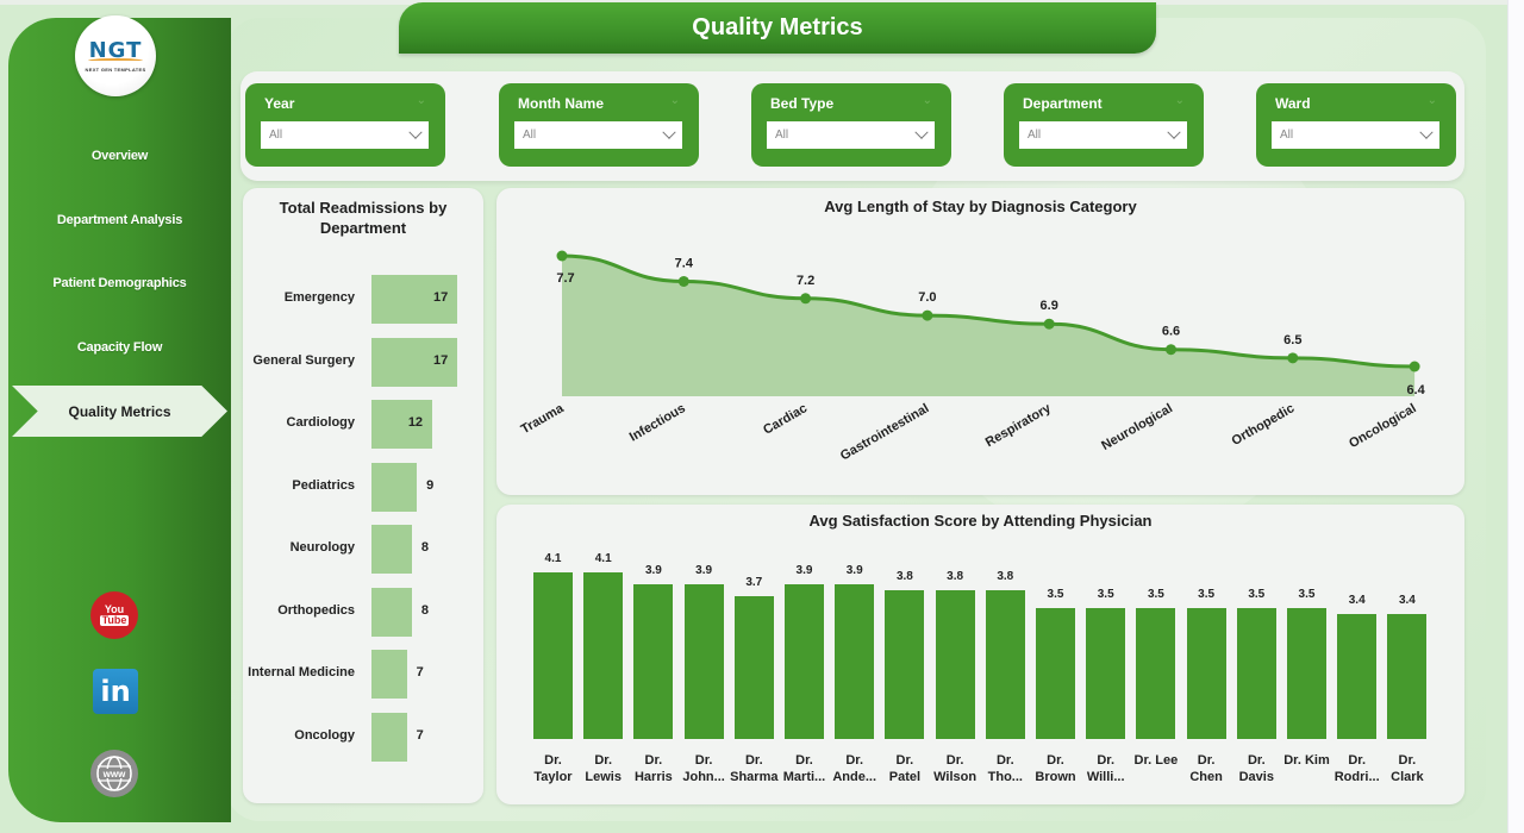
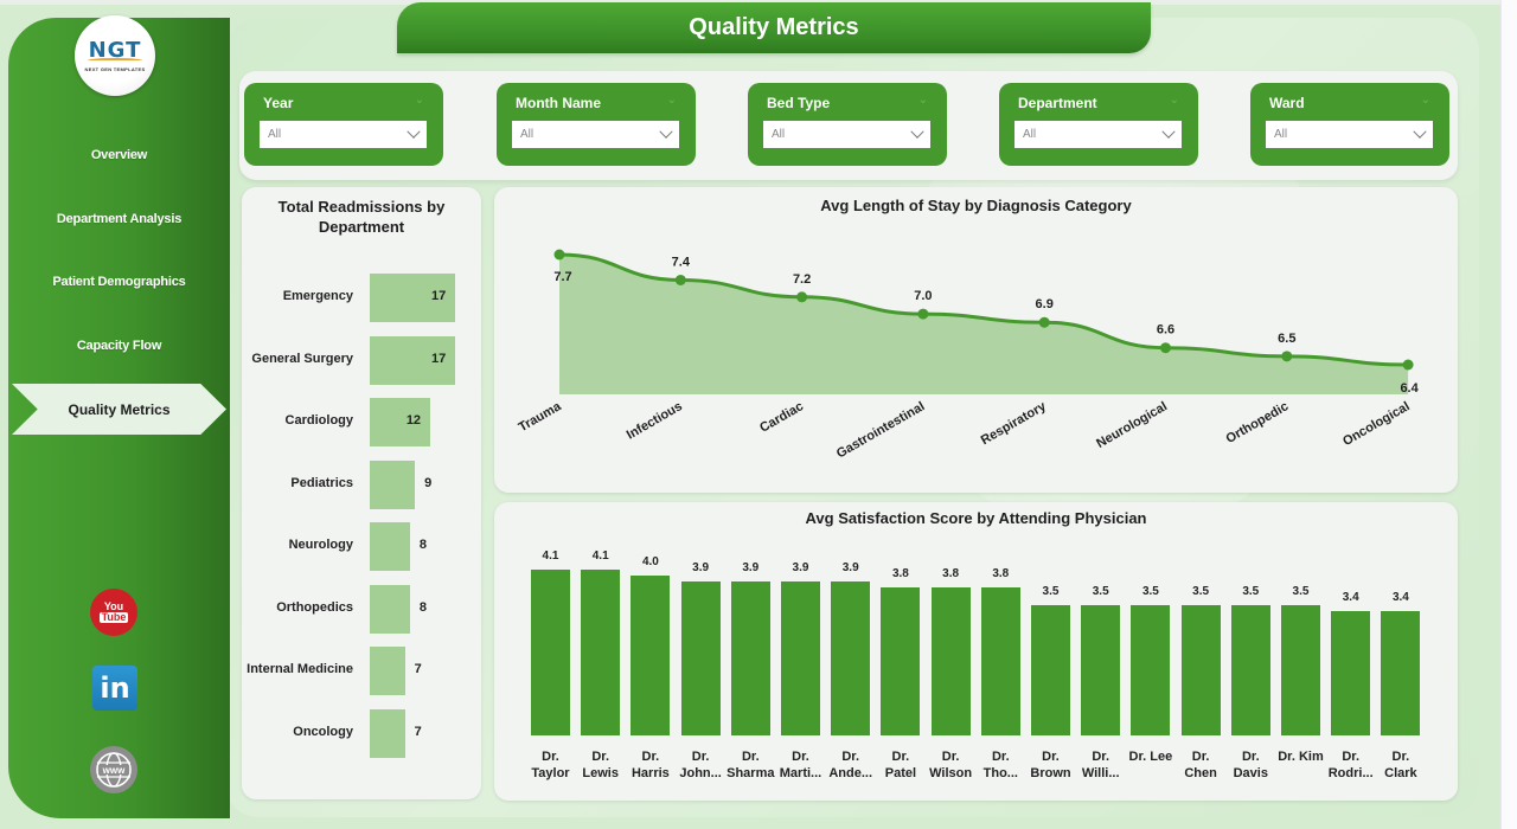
Avg Satisfaction Score by Attending Physician/Dr. Harris: 3.9 -> 4.0
Avg Satisfaction Score by Attending Physician/Dr. Sharma: 3.7 -> 3.9
